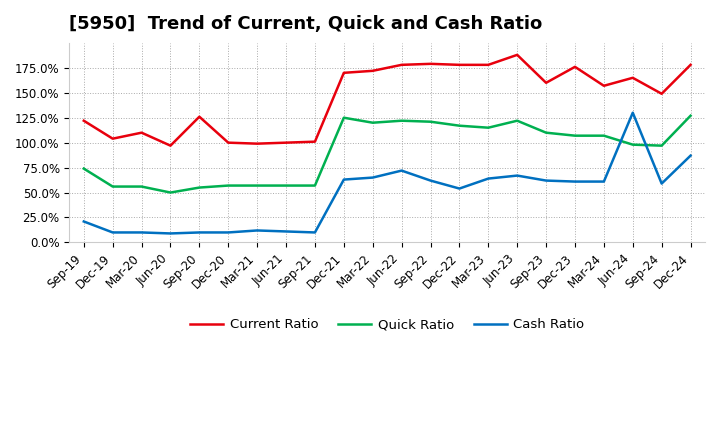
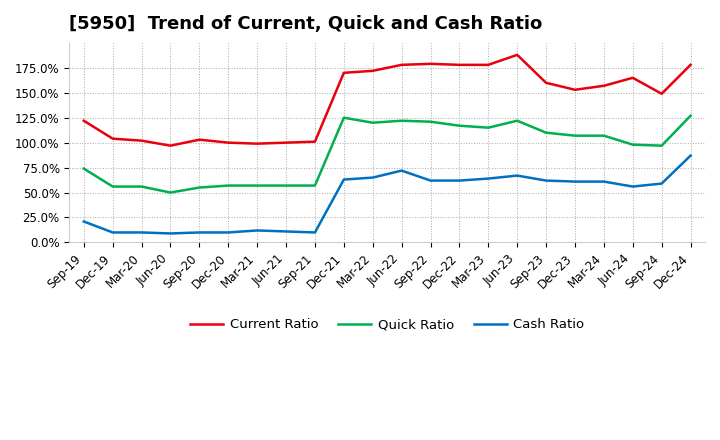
Current Ratio/Mar-20: 110% -> 102%
Current Ratio/Sep-20: 126% -> 103%
Cash Ratio/Dec-22: 54% -> 62%
Current Ratio/Dec-23: 176% -> 153%
Cash Ratio/Jun-24: 130% -> 56%
